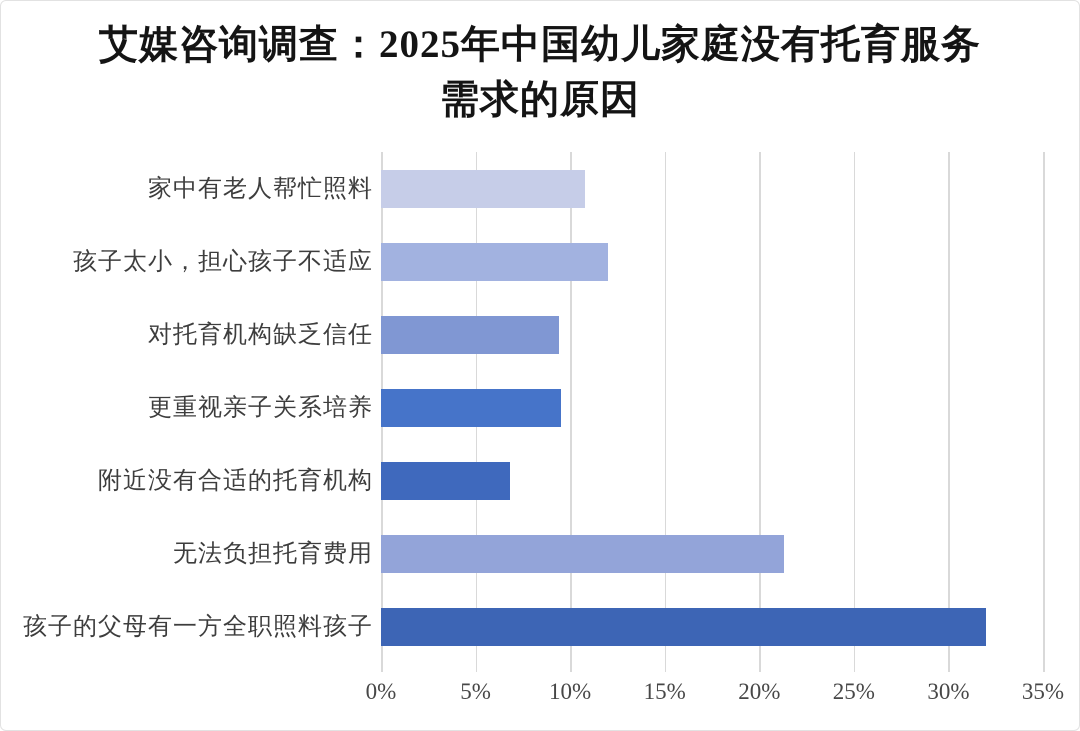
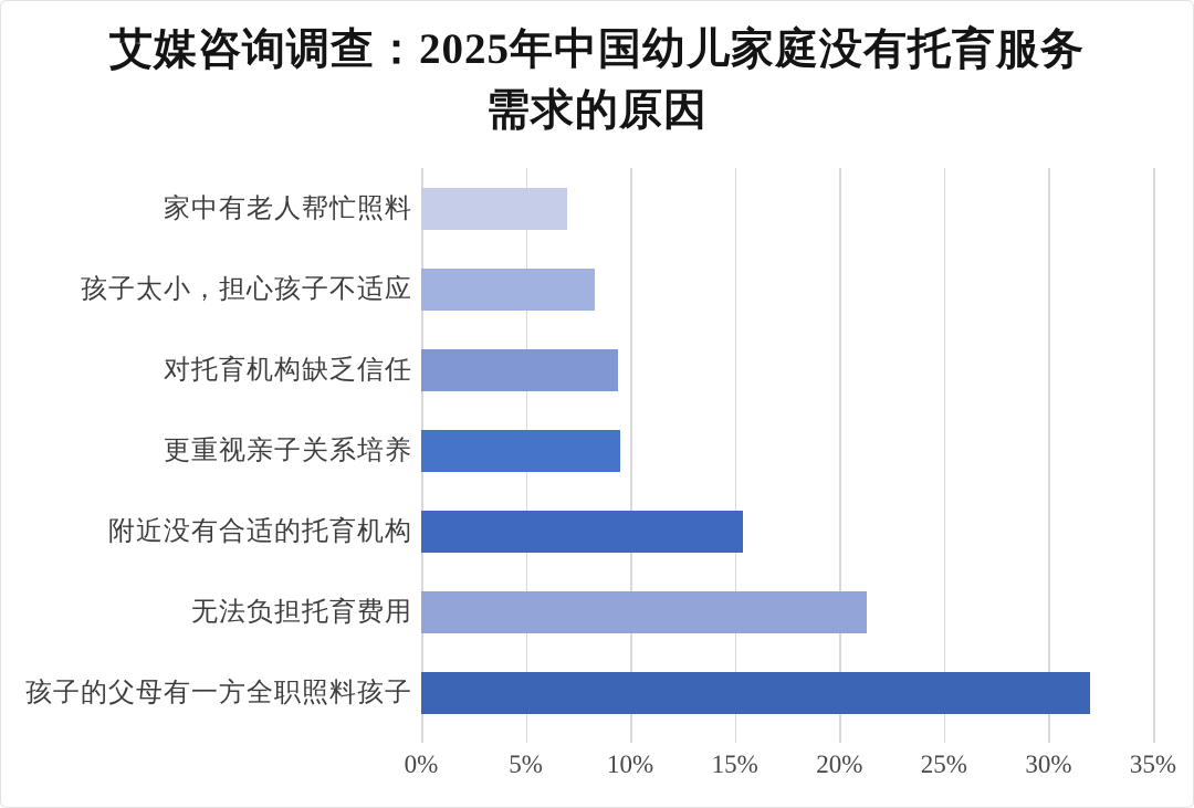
家中有老人帮忙照料: 10.8% -> 7.0%
孩子太小，担心孩子不适应: 12.0% -> 8.3%
附近没有合适的托育机构: 6.8% -> 15.4%
